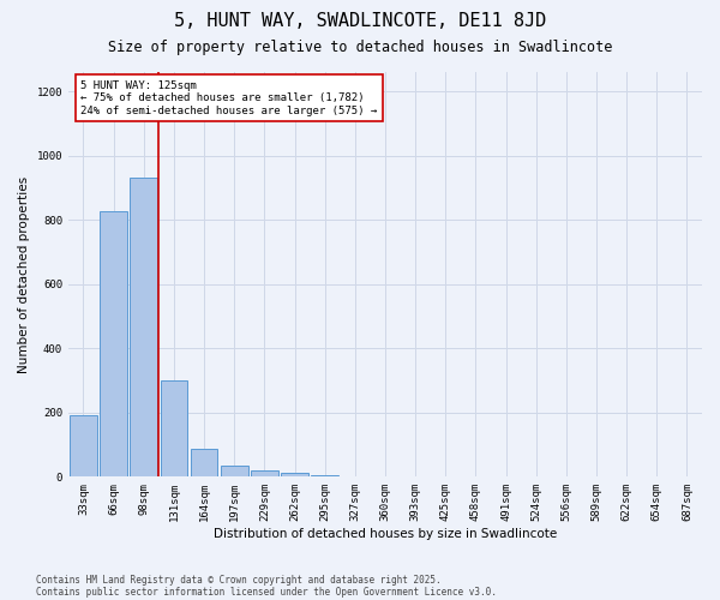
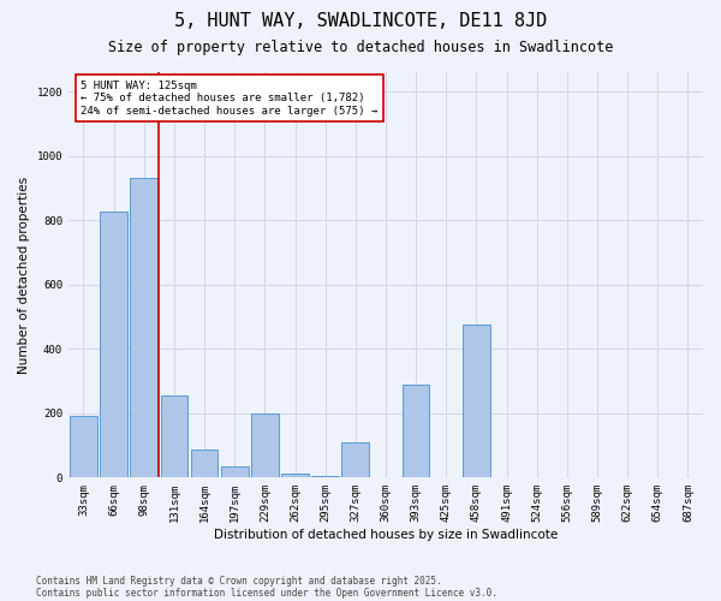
131sqm: 300 -> 255
229sqm: 20 -> 200
327sqm: 3 -> 110
393sqm: 1 -> 290
458sqm: 1 -> 475
